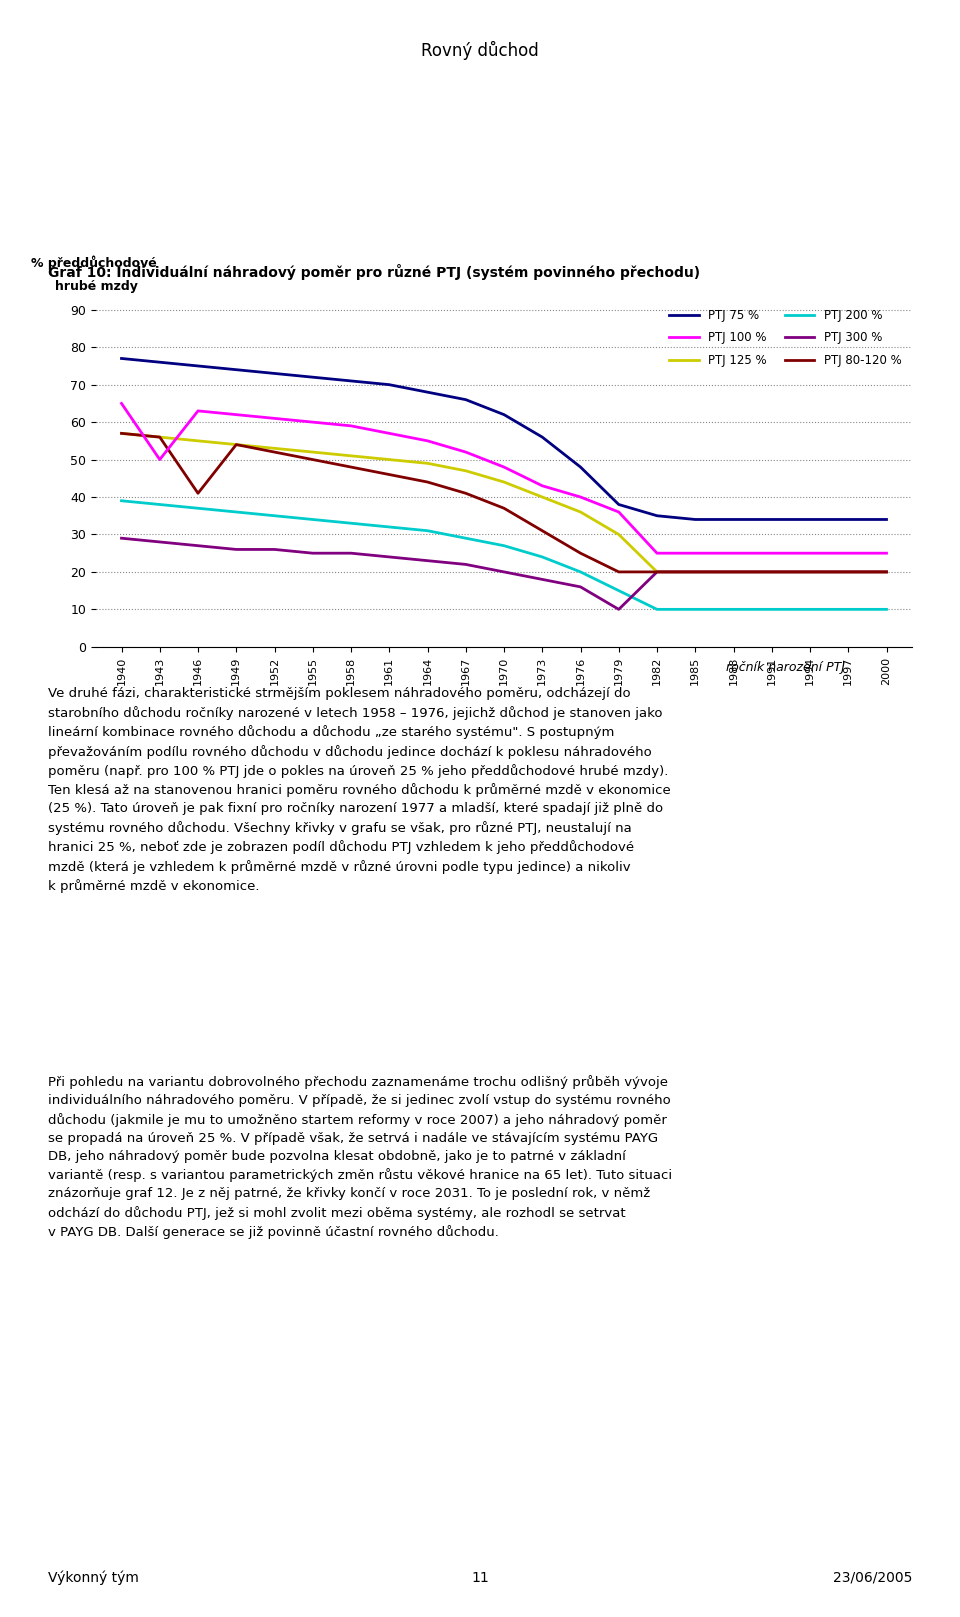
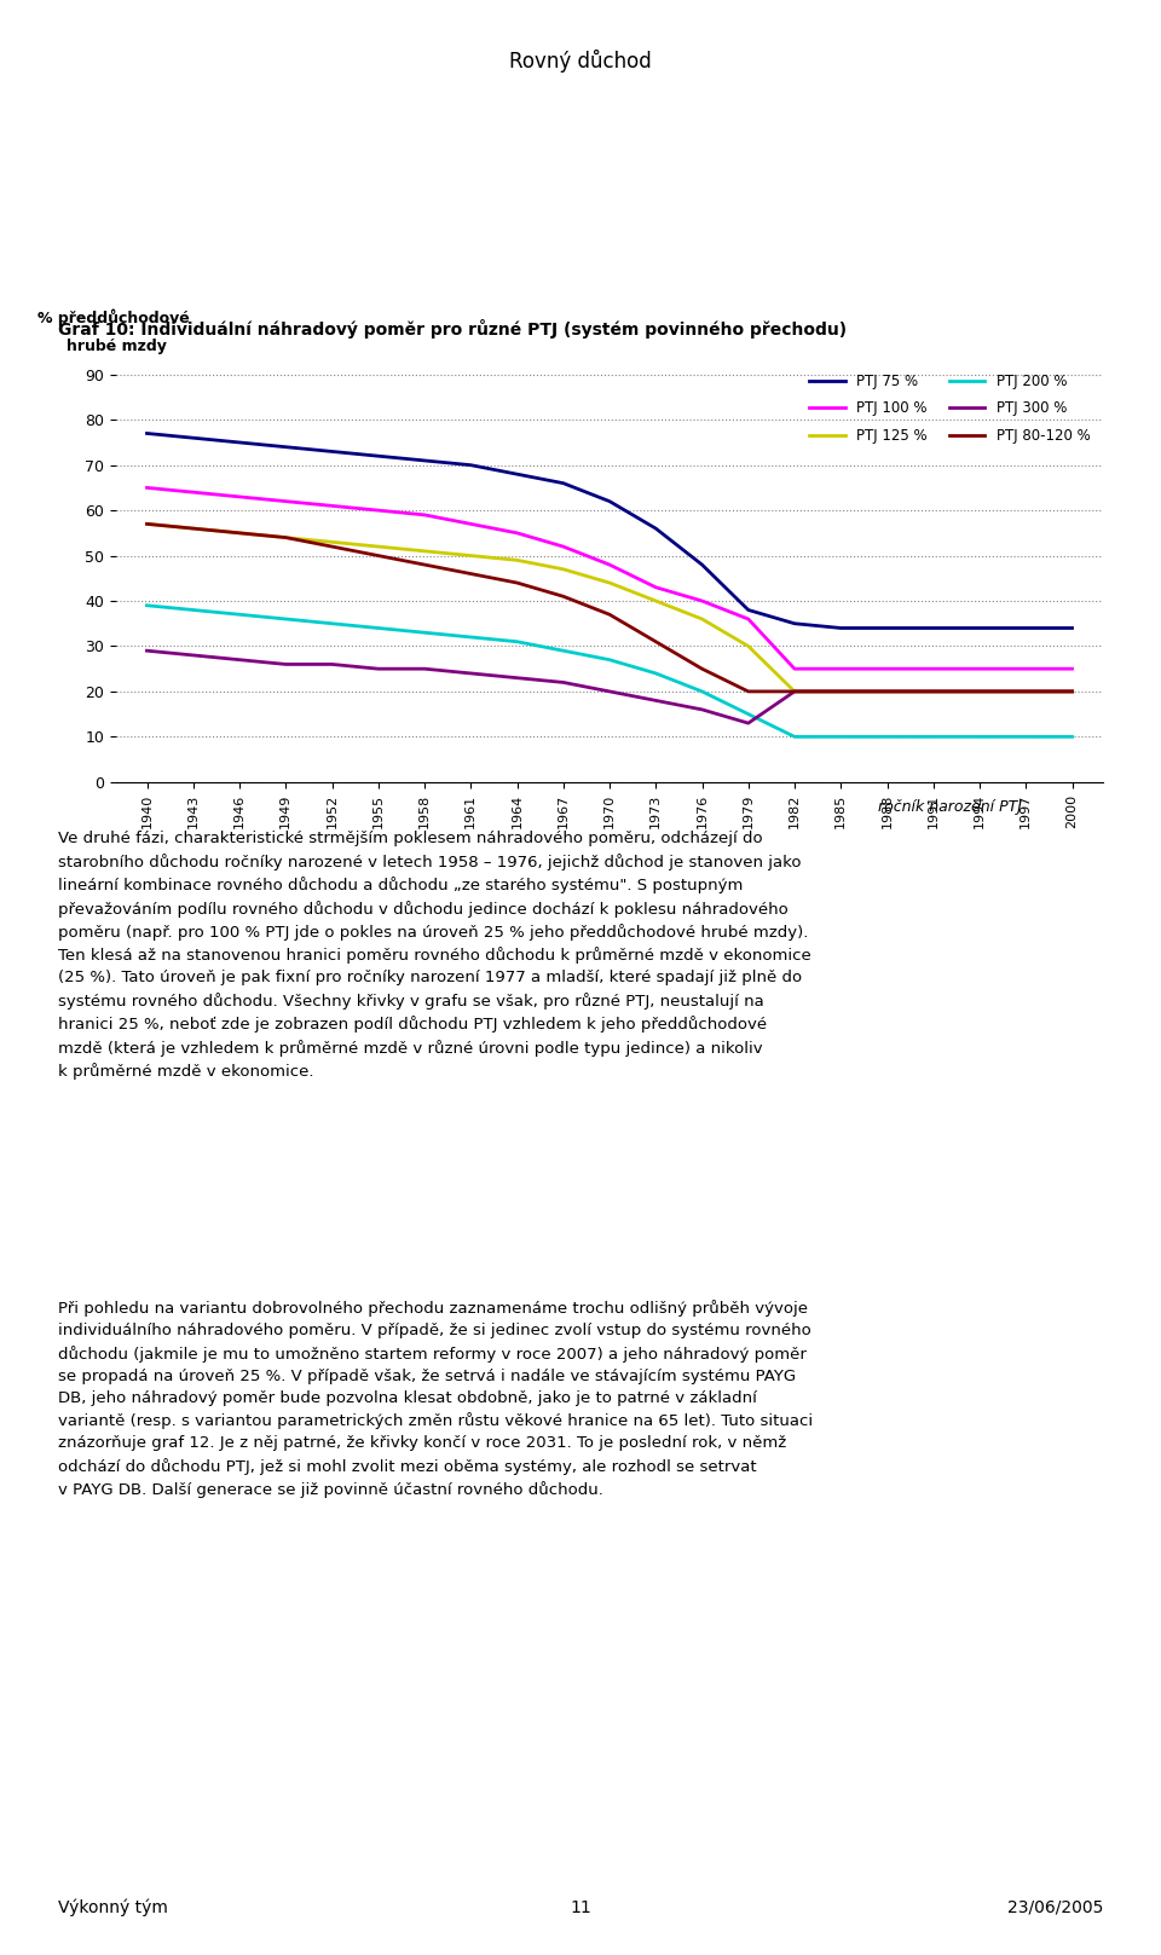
PTJ 100 %/1943: 50 -> 64
PTJ 80-120 %/1946: 41 -> 55
PTJ 300 %/1979: 10 -> 13
